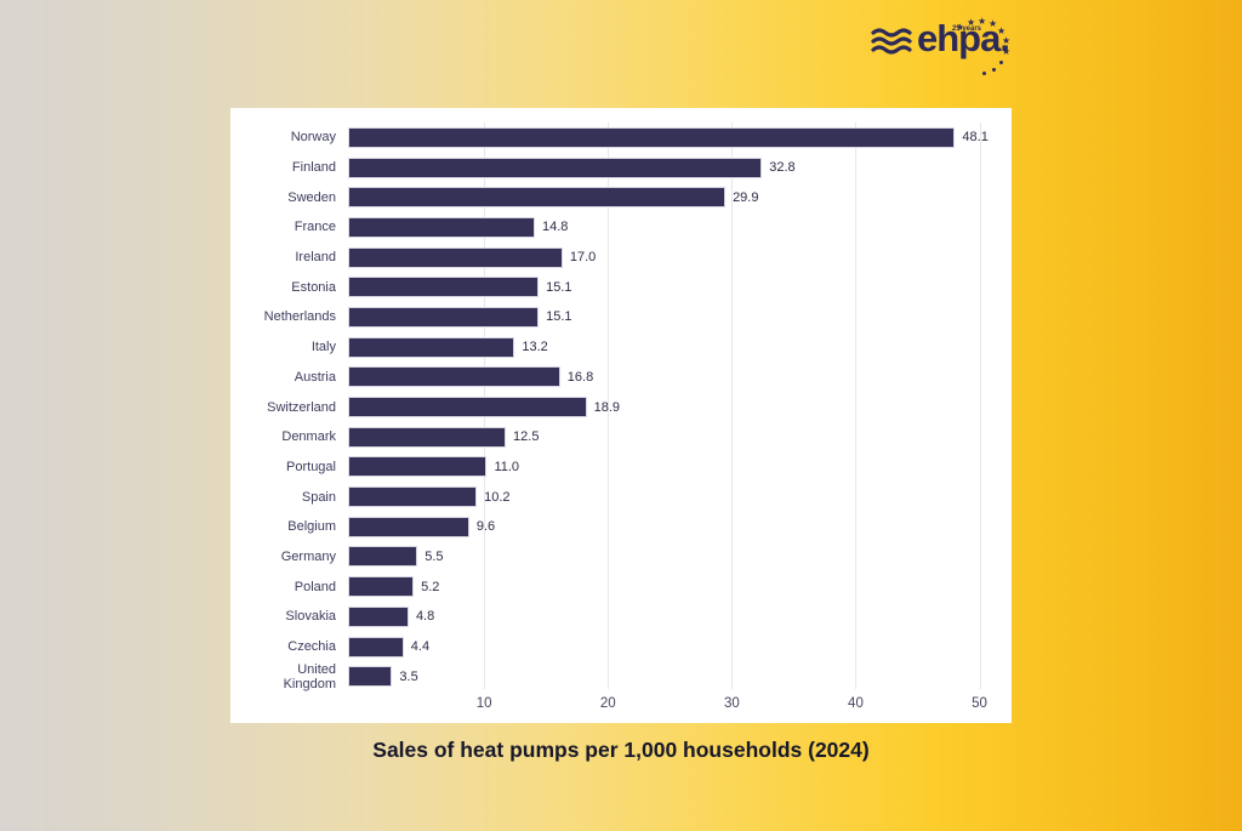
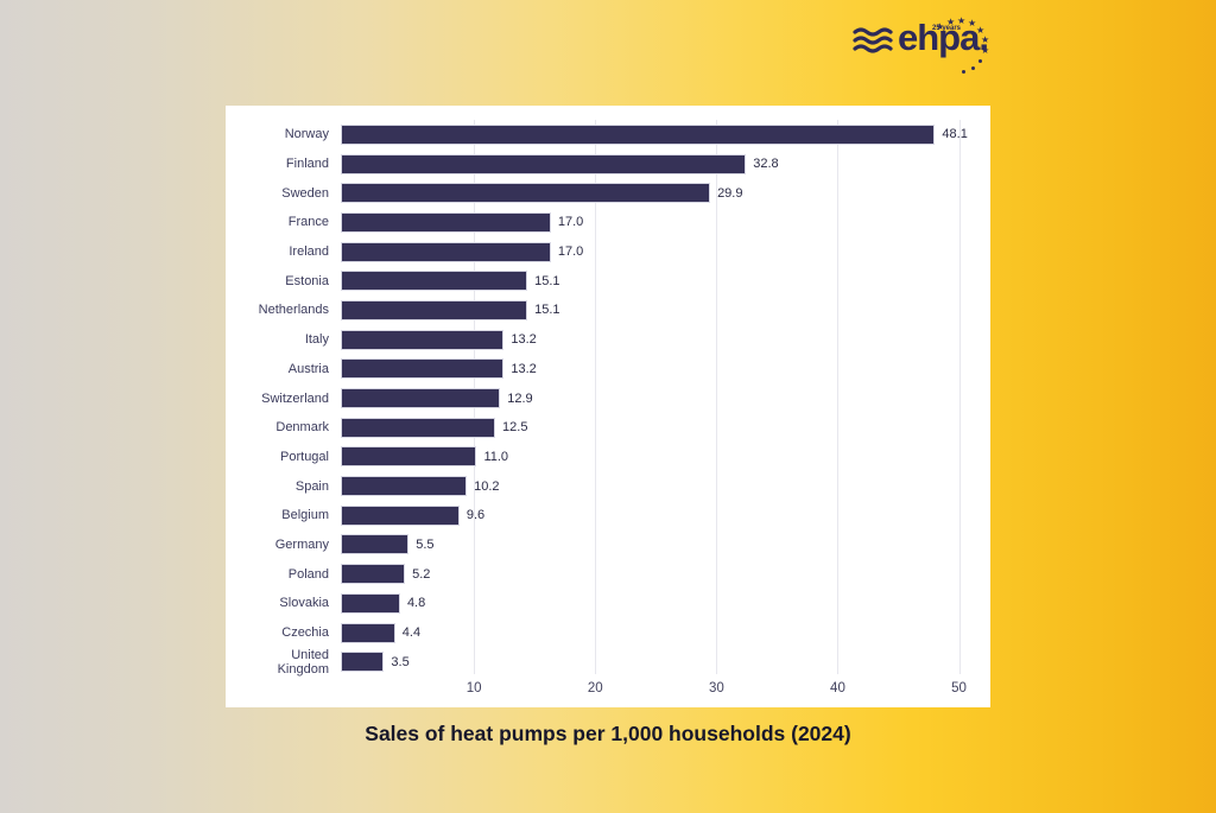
France: 14.8 -> 17.0
Austria: 16.8 -> 13.2
Switzerland: 18.9 -> 12.9
